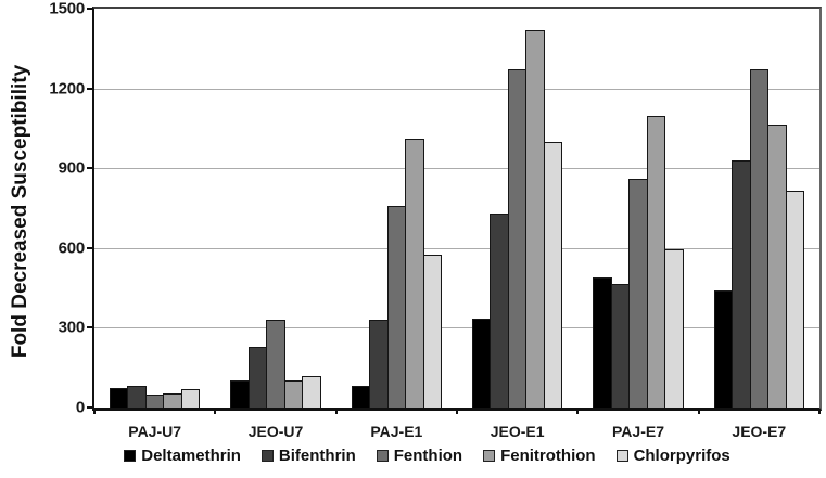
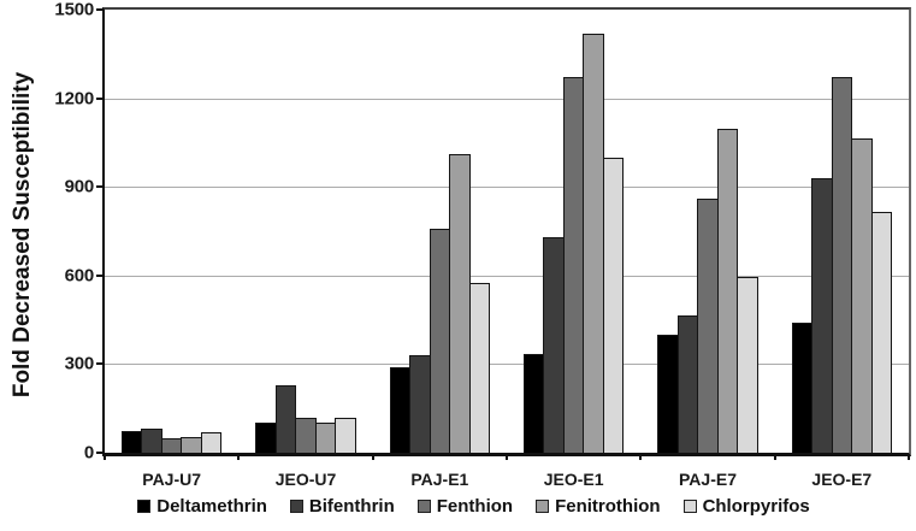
Fenthion/JEO-U7: 330 -> 120
Deltamethrin/PAJ-E1: 80 -> 290
Deltamethrin/PAJ-E7: 490 -> 400
